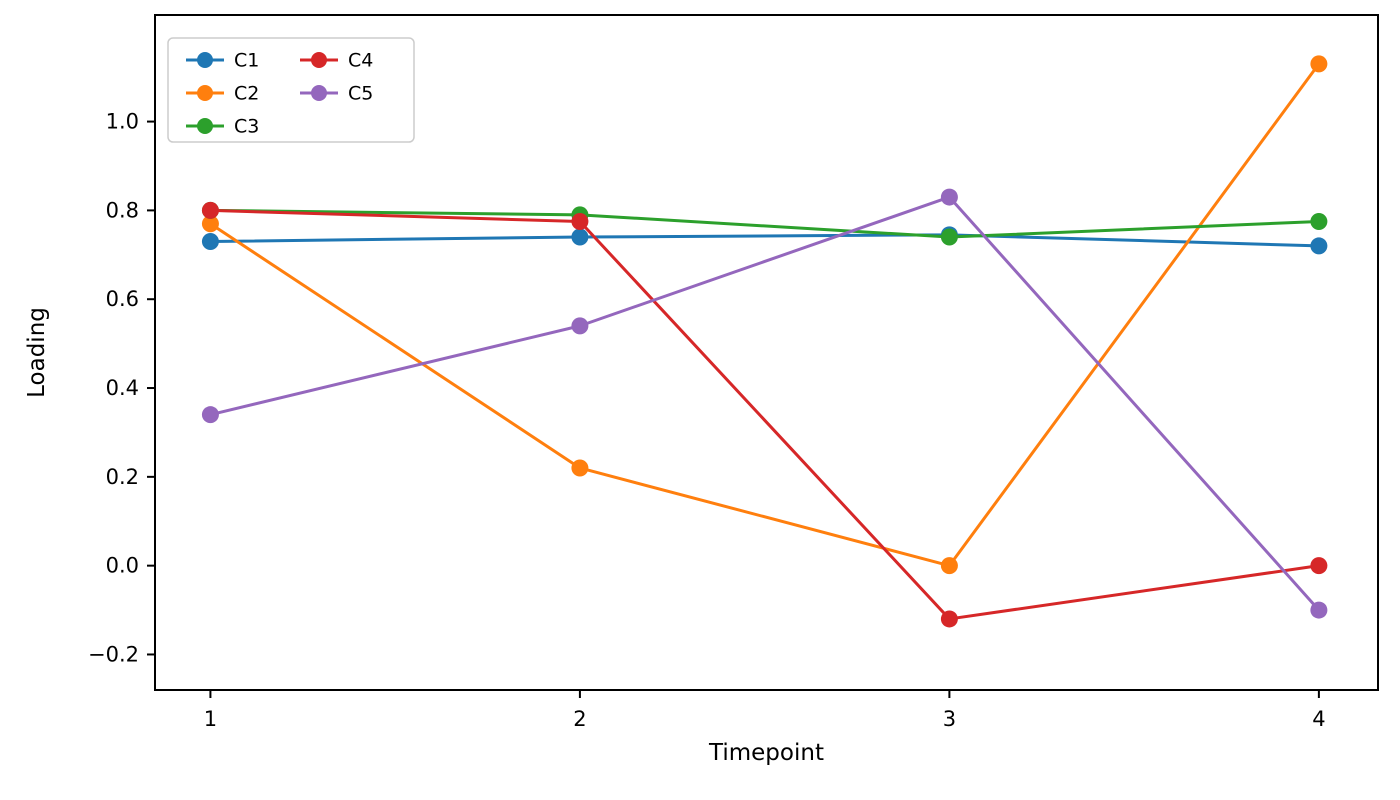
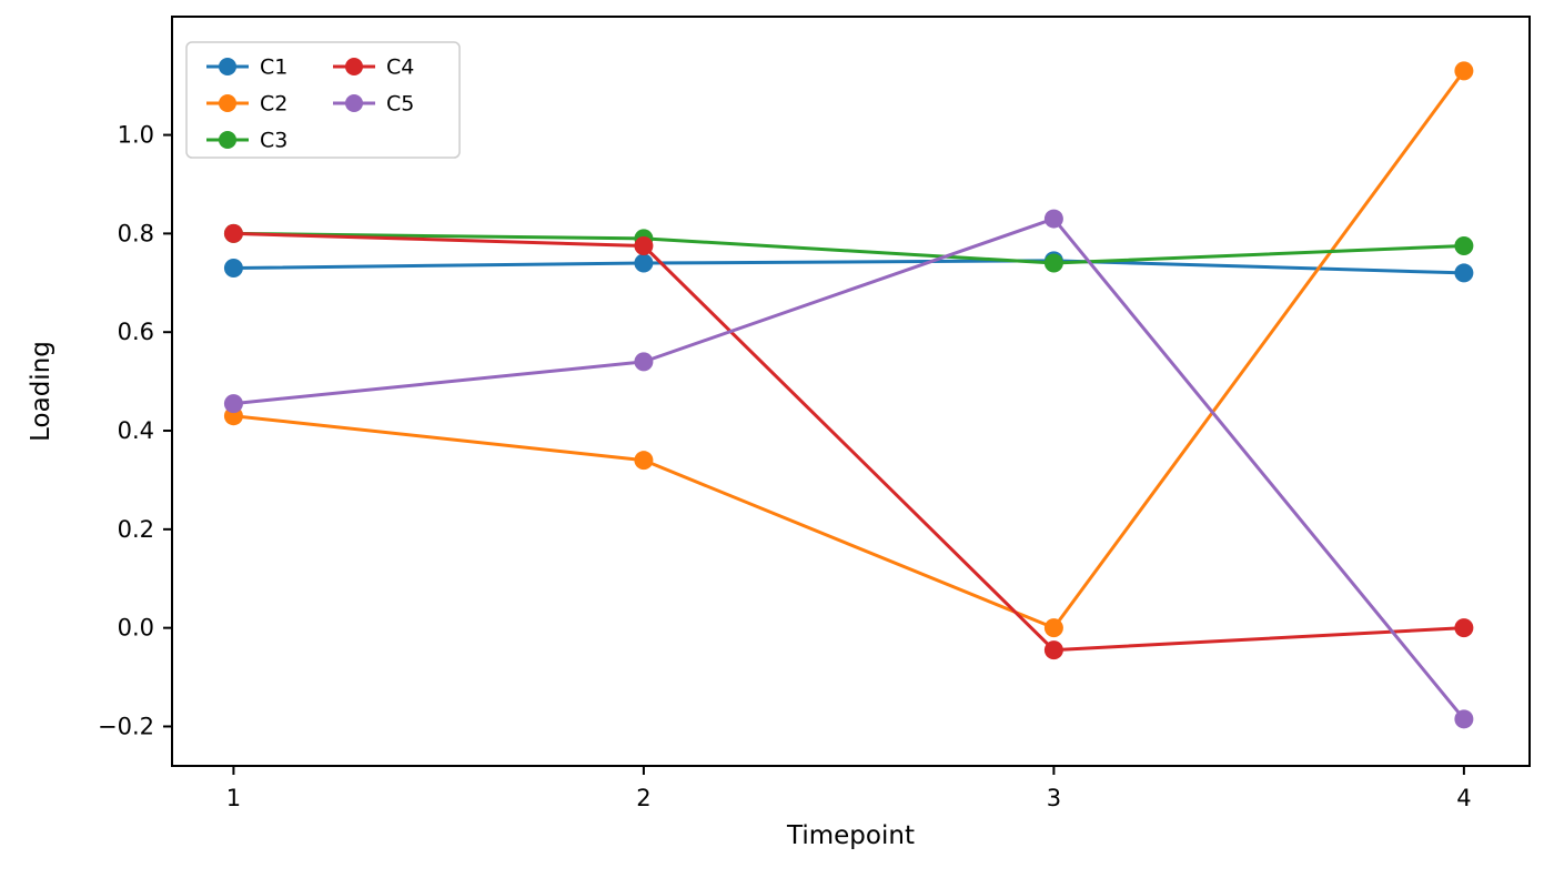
C2/1: 0.77 -> 0.43
C5/1: 0.34 -> 0.46
C2/2: 0.22 -> 0.34
C4/3: -0.12 -> -0.04
C5/4: -0.10 -> -0.18
